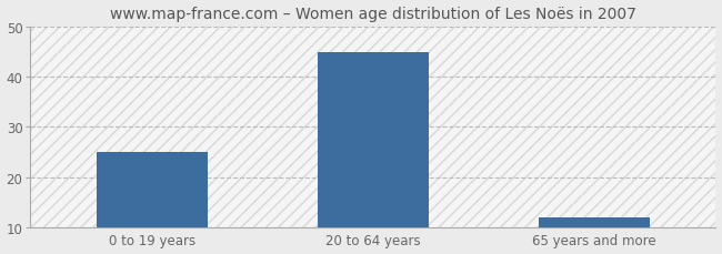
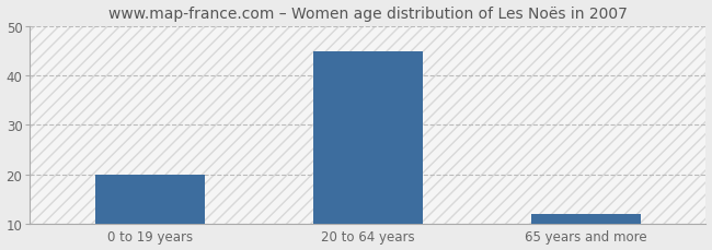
0 to 19 years: 25 -> 20
